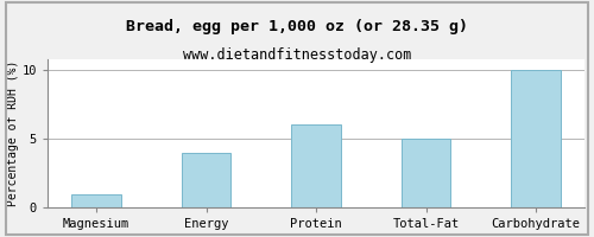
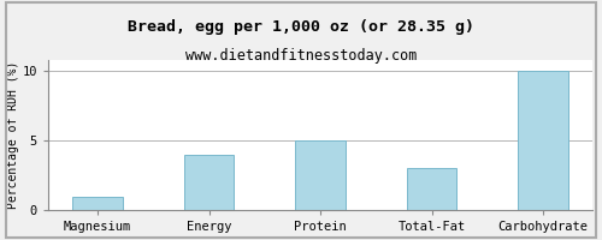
Protein: 6 -> 5
Total-Fat: 5 -> 3
